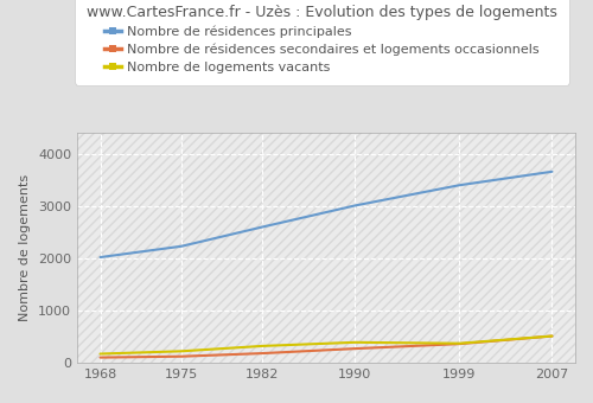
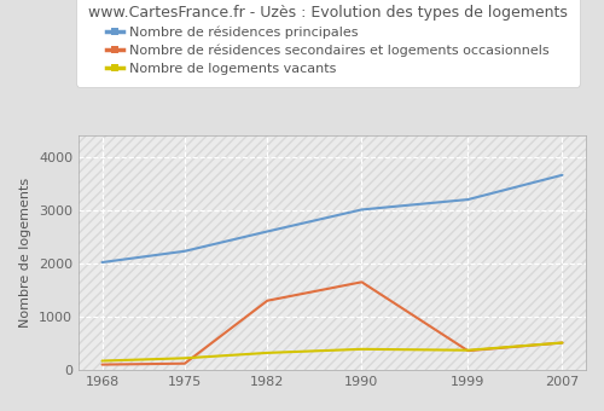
Nombre de résidences secondaires et logements occasionnels/1982: 180 -> 1300
Nombre de résidences secondaires et logements occasionnels/1990: 270 -> 1650
Nombre de résidences principales/1999: 3400 -> 3200
